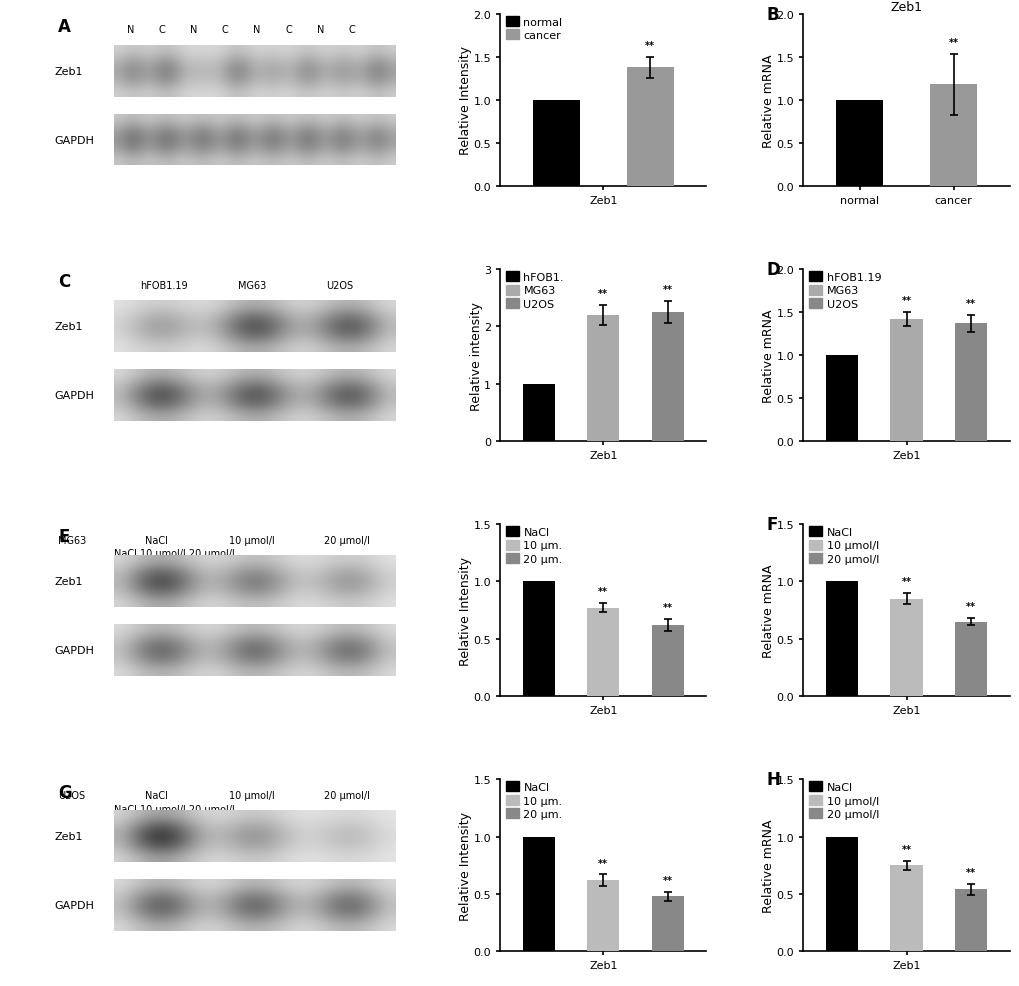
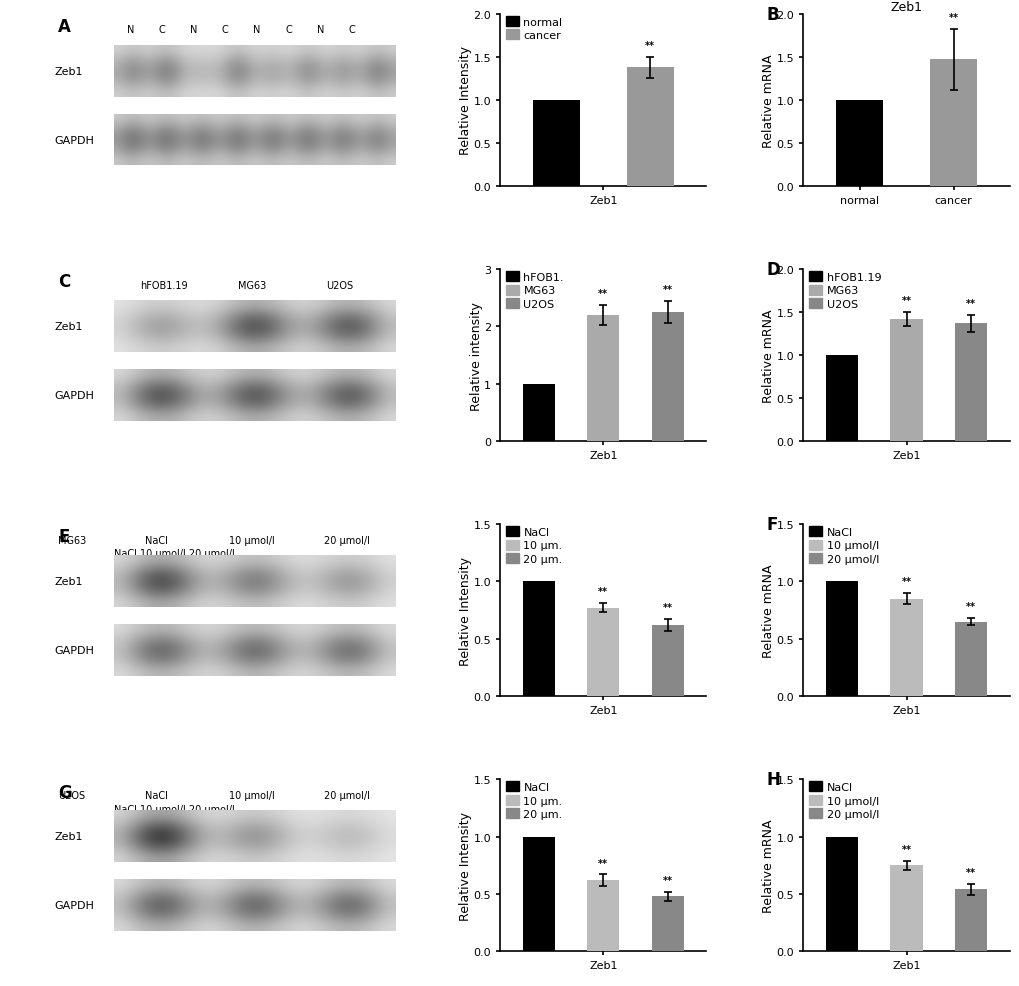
Zeb1/cancer: 1.18 -> 1.47
